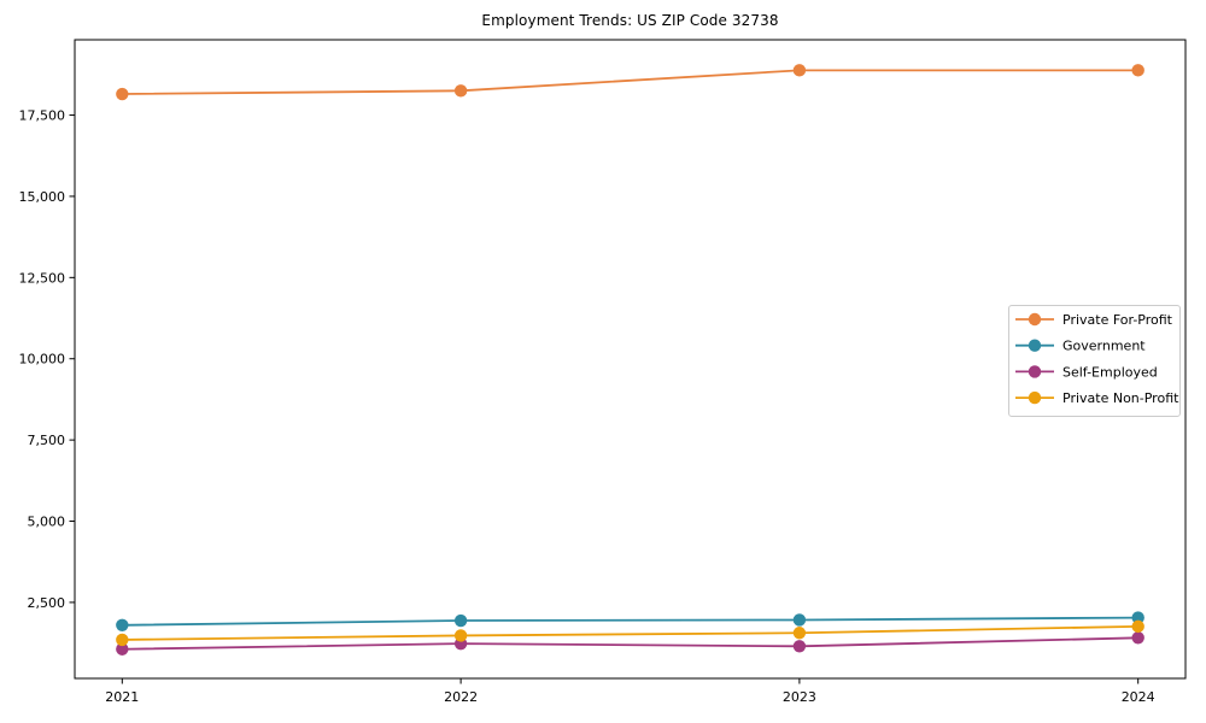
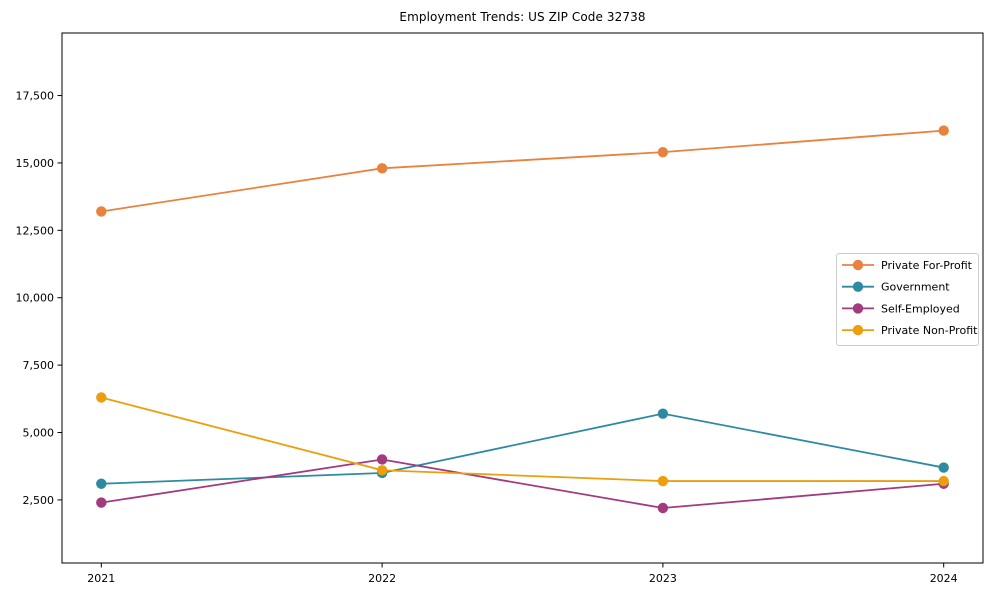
Private For-Profit/2021: 18200 -> 13200
Government/2021: 1800 -> 3100
Self-Employed/2021: 1100 -> 2400
Private Non-Profit/2021: 1400 -> 6300
Private For-Profit/2022: 18200 -> 14800
Government/2022: 1900 -> 3500
Self-Employed/2022: 1200 -> 4000
Private Non-Profit/2022: 1500 -> 3600
Private For-Profit/2023: 18900 -> 15400
Government/2023: 2000 -> 5700
Self-Employed/2023: 1200 -> 2200
Private Non-Profit/2023: 1600 -> 3200
Private For-Profit/2024: 18900 -> 16200
Government/2024: 2000 -> 3700
Self-Employed/2024: 1400 -> 3100
Private Non-Profit/2024: 1800 -> 3200
